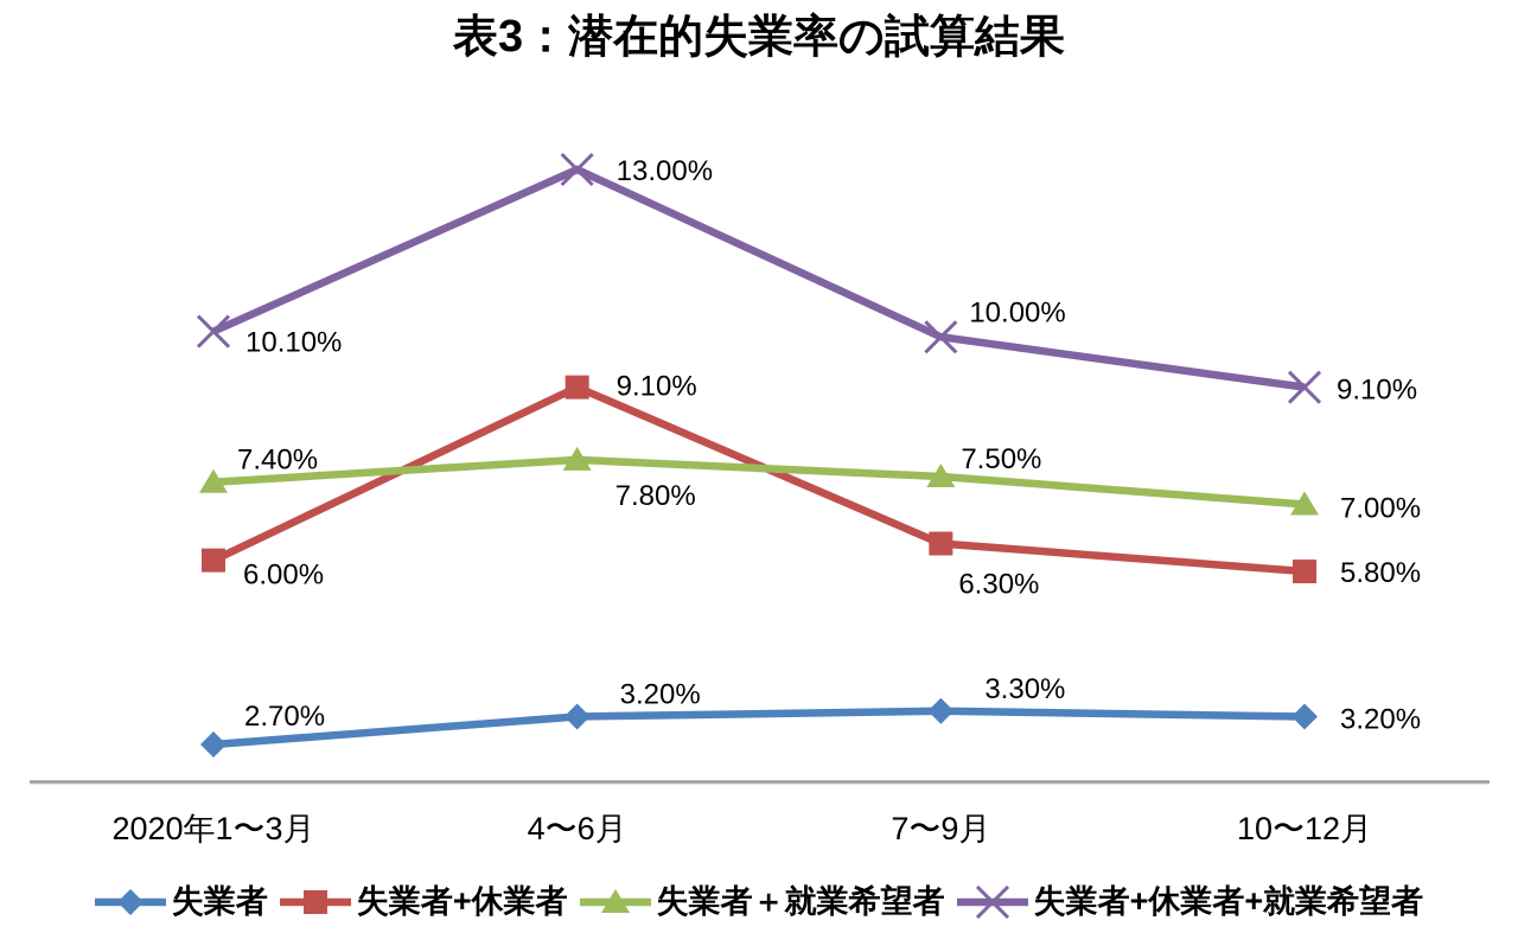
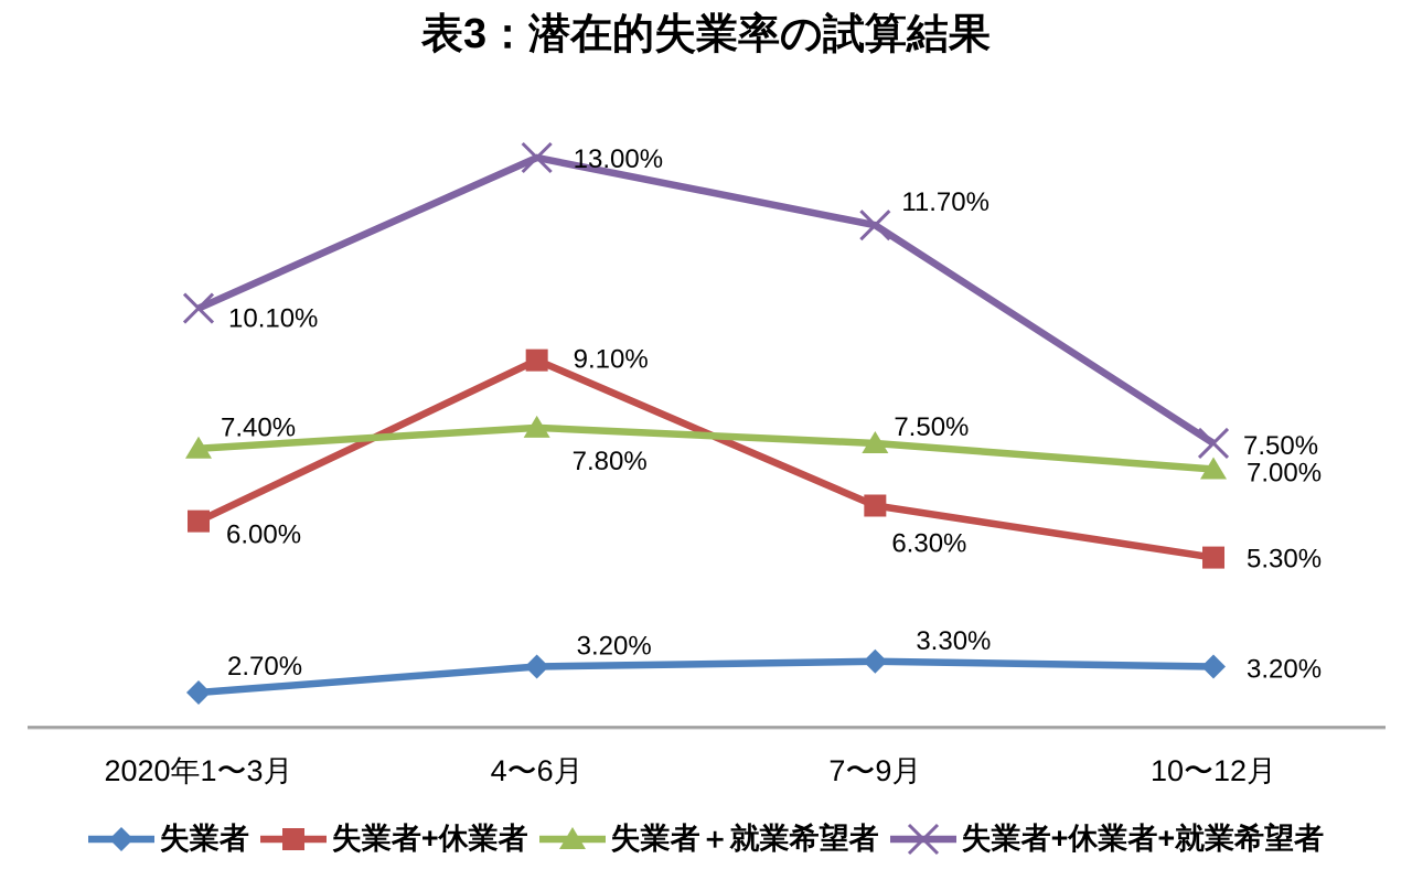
失業者+休業者+就業希望者/7〜9月: 10.00% -> 11.70%
失業者+休業者/10〜12月: 5.80% -> 5.30%
失業者+休業者+就業希望者/10〜12月: 9.10% -> 7.50%
